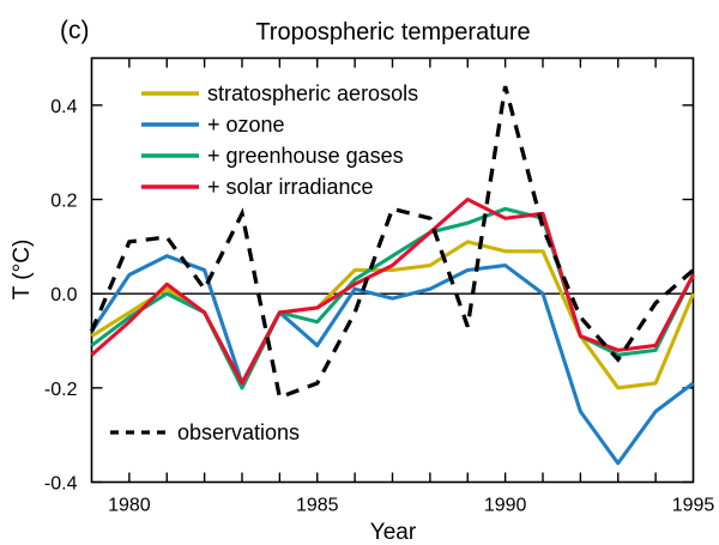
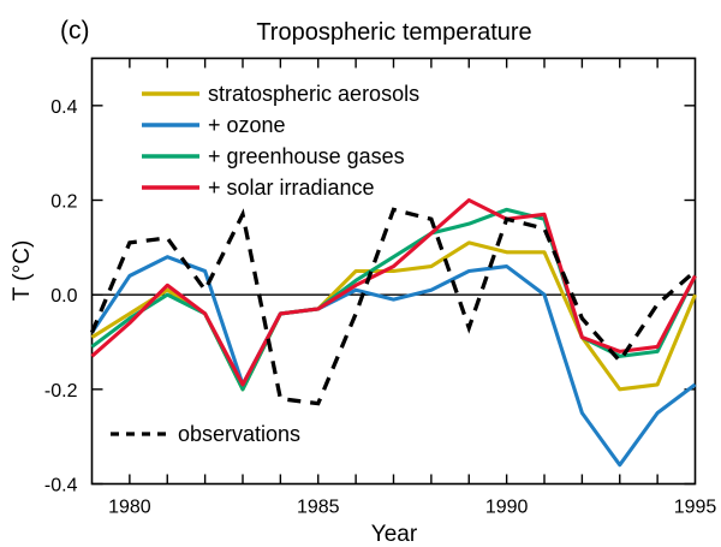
+ ozone/1985: -0.11 -> -0.03
+ greenhouse gases/1985: -0.06 -> -0.03
observations/1985: -0.19 -> -0.23
observations/1990: 0.44 -> 0.16
